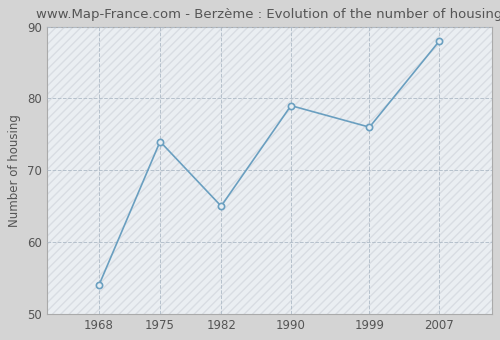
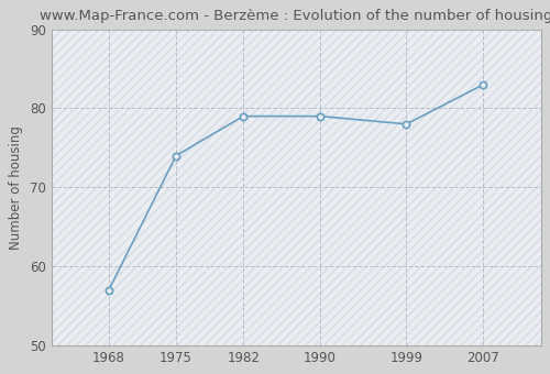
1968: 54 -> 57
1982: 65 -> 79
1999: 76 -> 78
2007: 88 -> 83
